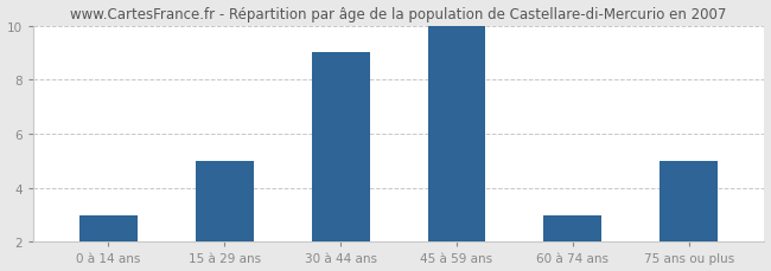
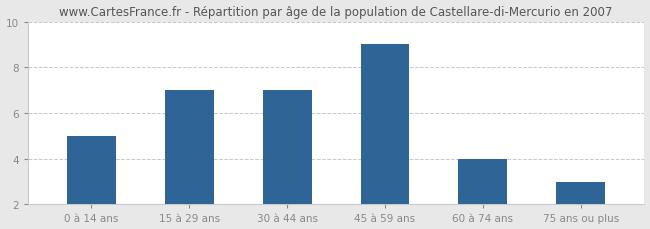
0 à 14 ans: 3 -> 5
15 à 29 ans: 5 -> 7
30 à 44 ans: 9 -> 7
45 à 59 ans: 10 -> 9
60 à 74 ans: 3 -> 4
75 ans ou plus: 5 -> 3
